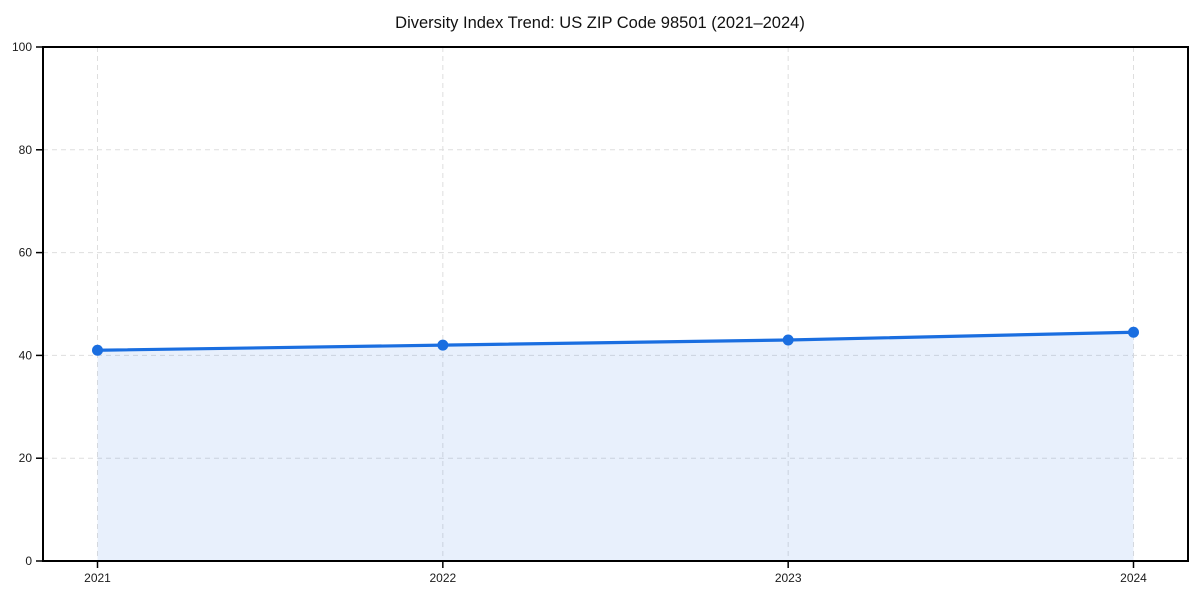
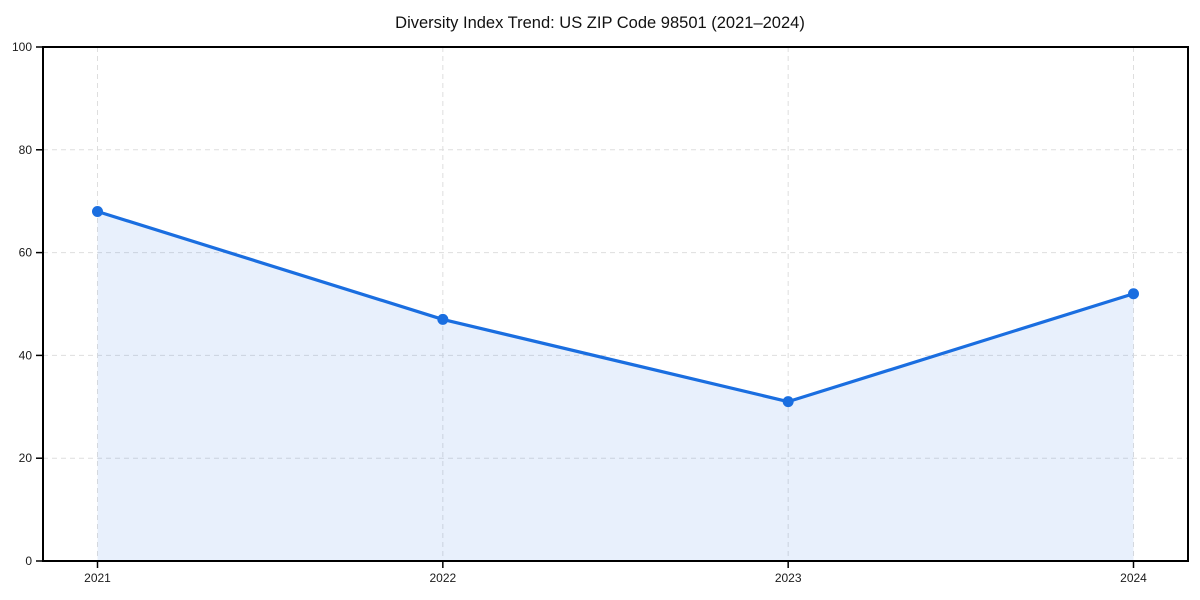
2021: 41 -> 68
2022: 42 -> 47
2023: 43 -> 31
2024: 44 -> 52
